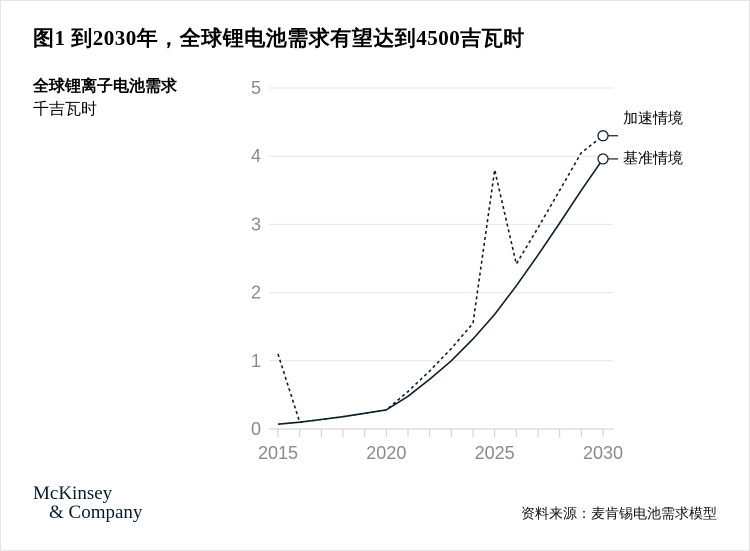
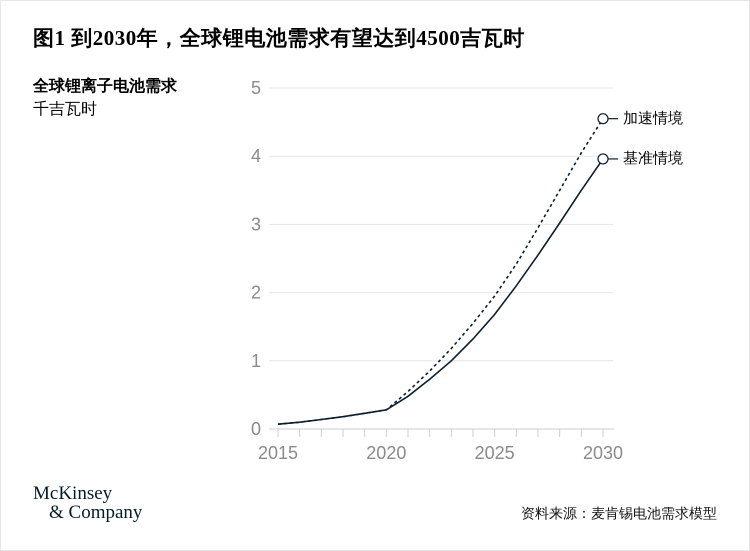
加速情境/2015: 1.1 -> 0.1
加速情境/2025: 3.8 -> 1.9
加速情境/2030: 4.3 -> 4.5
